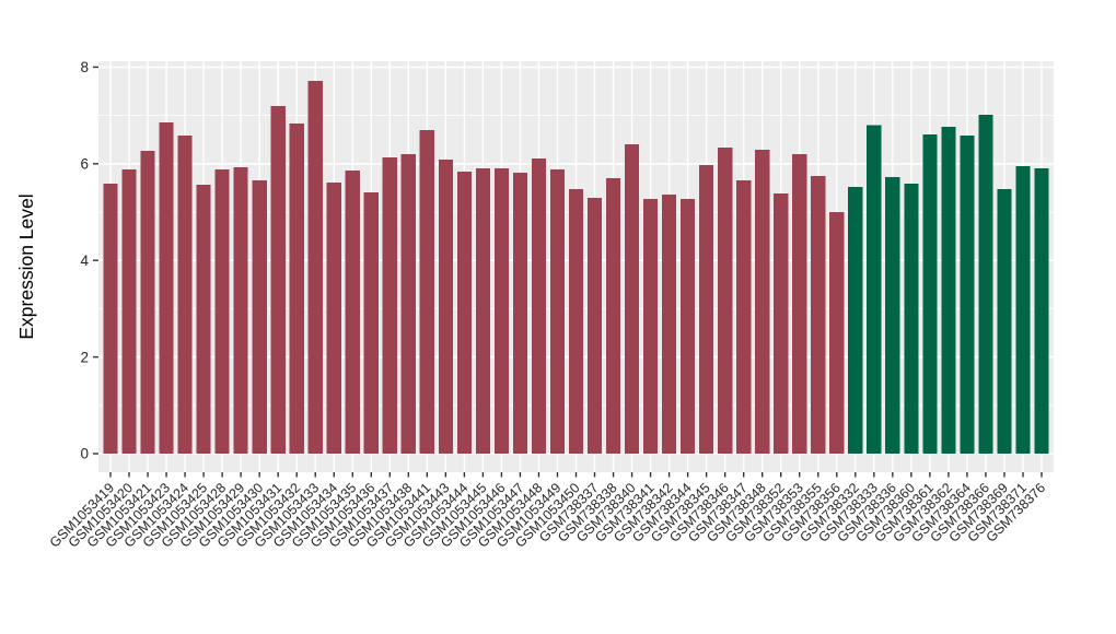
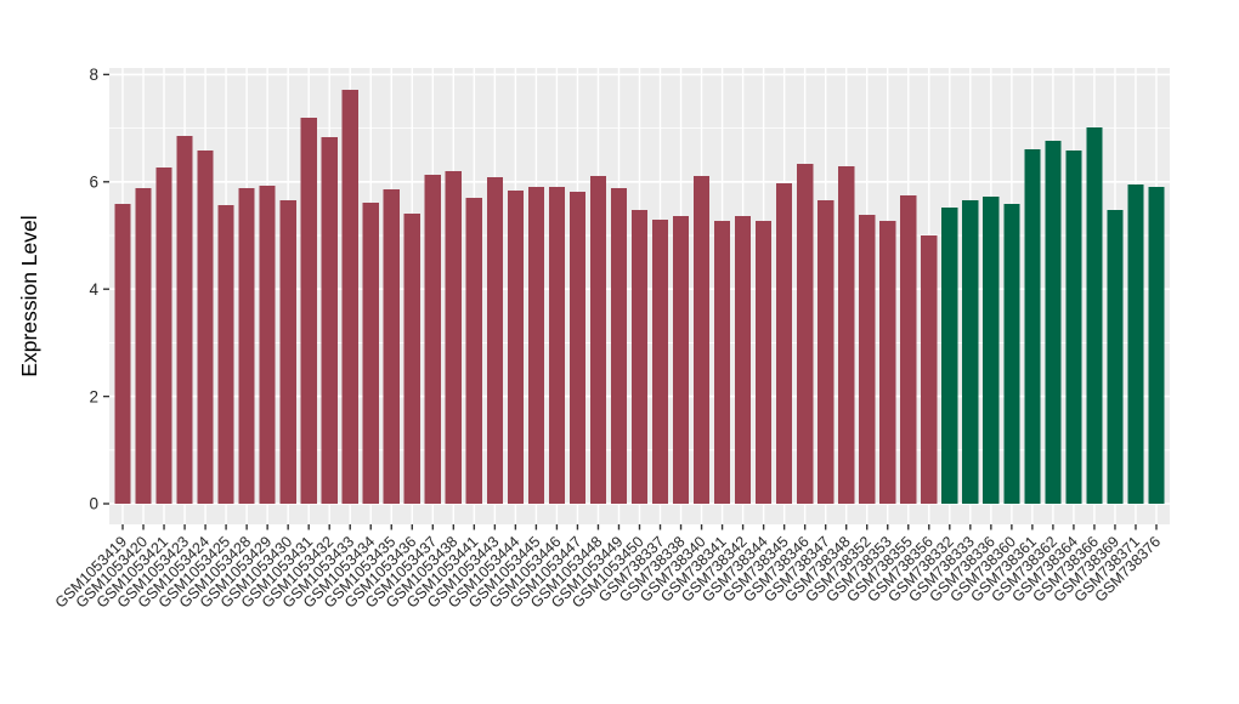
GSM1053441: 6.7 -> 5.7
GSM738338: 5.7 -> 5.4
GSM738340: 6.4 -> 6.1
GSM738353: 6.2 -> 5.3
GSM738333: 6.8 -> 5.7
